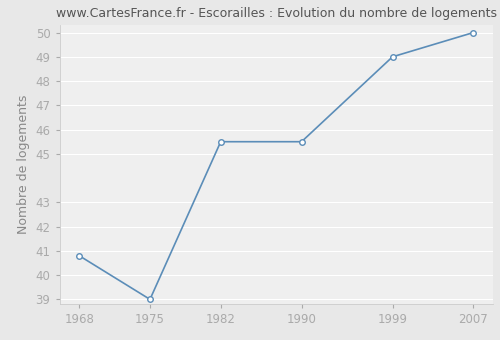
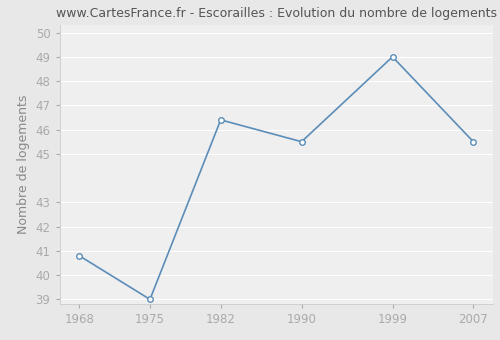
1982: 45.5 -> 46.4
2007: 50.0 -> 45.5
